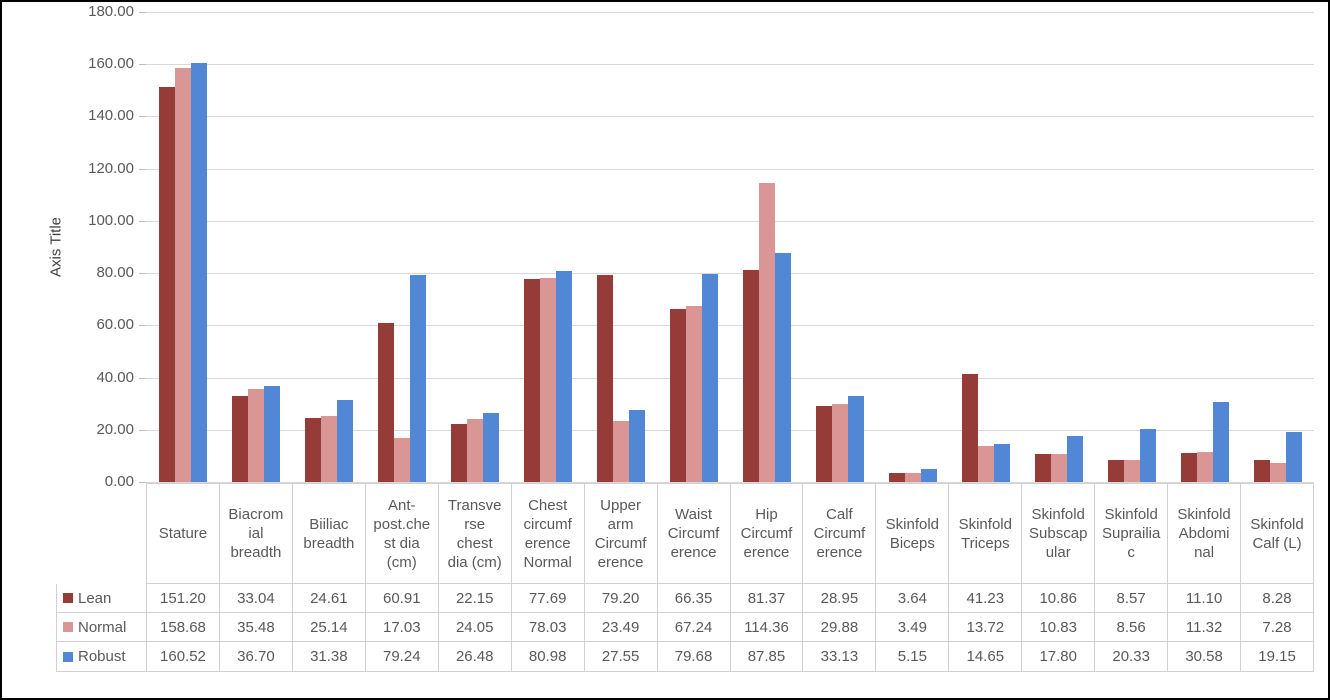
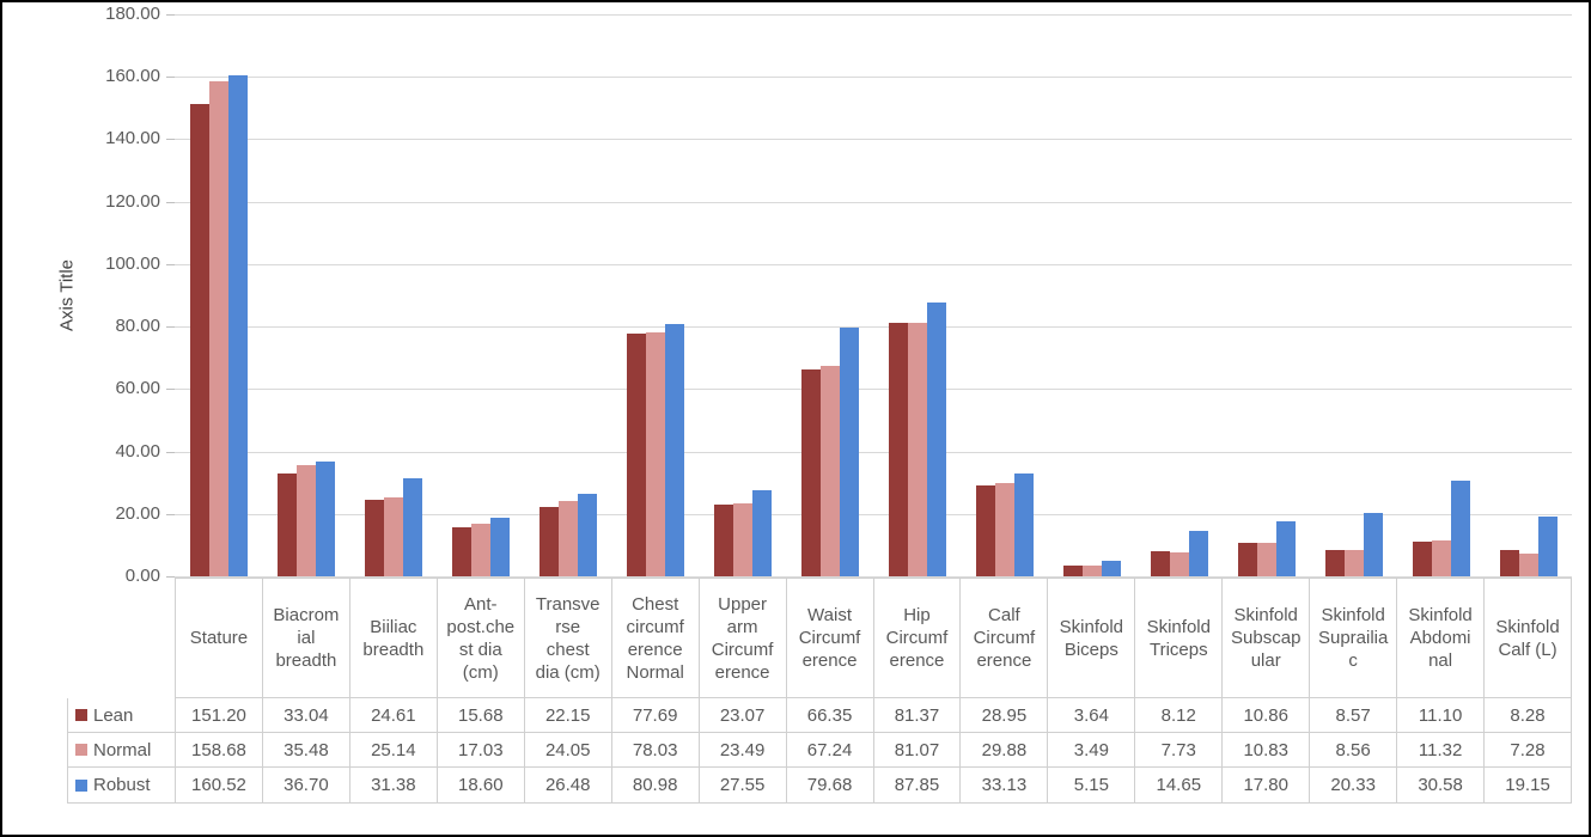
Lean/Ant-post.chest dia (cm): 60.91 -> 15.68
Robust/Ant-post.chest dia (cm): 79.24 -> 18.60
Lean/Upper arm Circumference: 79.20 -> 23.07
Normal/Hip Circumference: 114.36 -> 81.07
Lean/Skinfold Triceps: 41.23 -> 8.12
Normal/Skinfold Triceps: 13.72 -> 7.73
